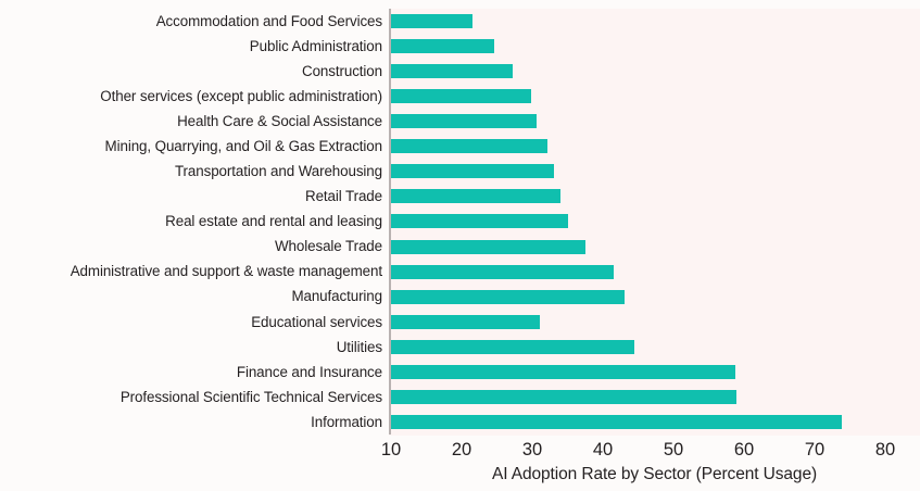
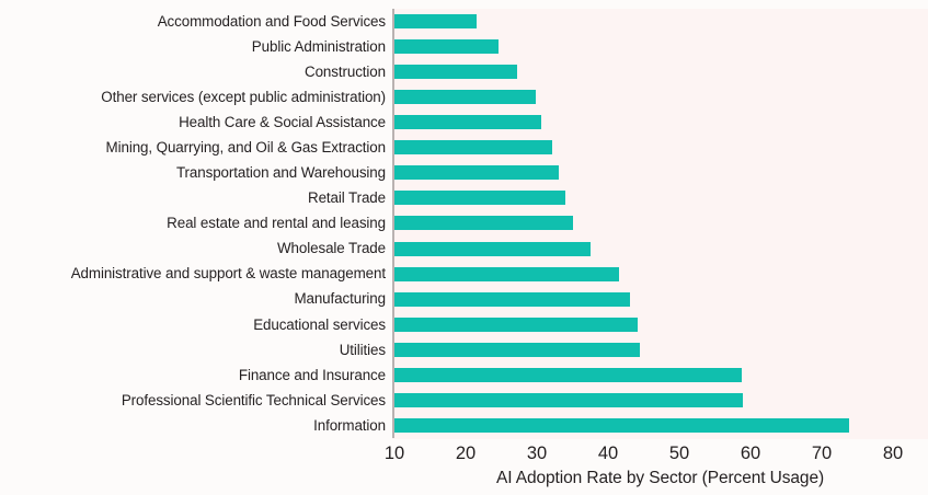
Educational services: 31 -> 44
